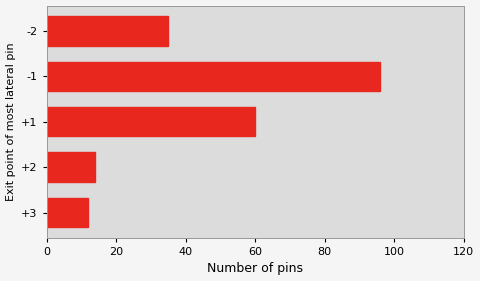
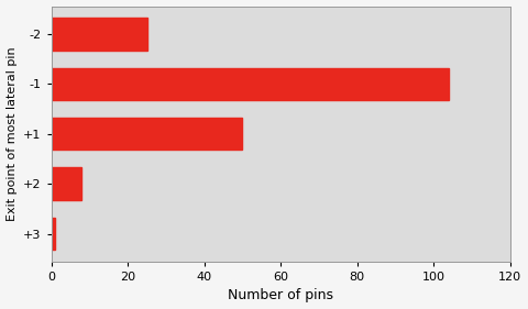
-2: 35 -> 25
-1: 96 -> 104
+1: 60 -> 50
+2: 14 -> 8
+3: 12 -> 1
